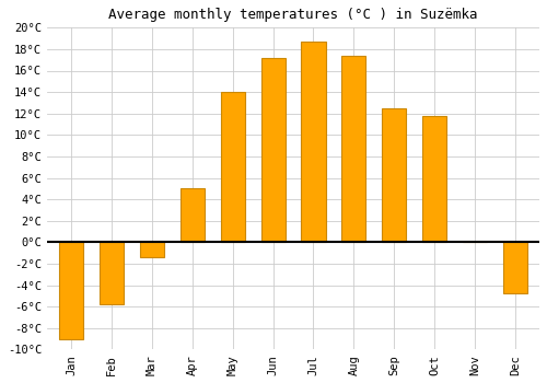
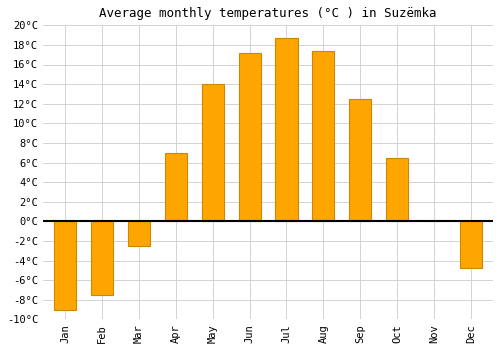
Feb: -5.8°C -> -7.5°C
Mar: -1.4°C -> -2.5°C
Apr: 5.0°C -> 7.0°C
Oct: 11.8°C -> 6.5°C
